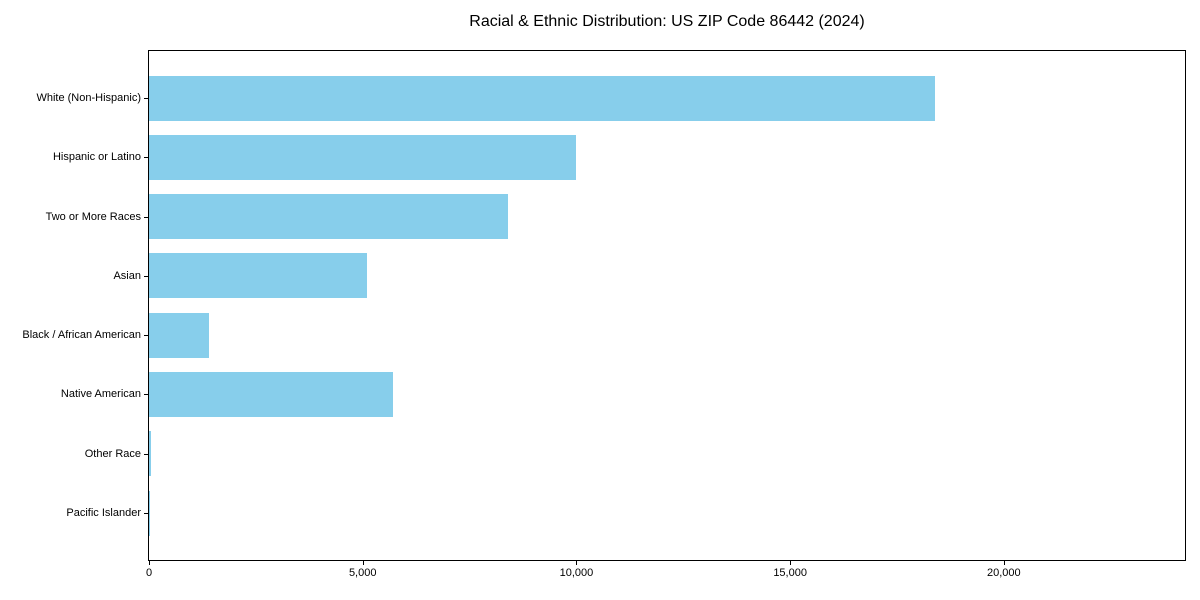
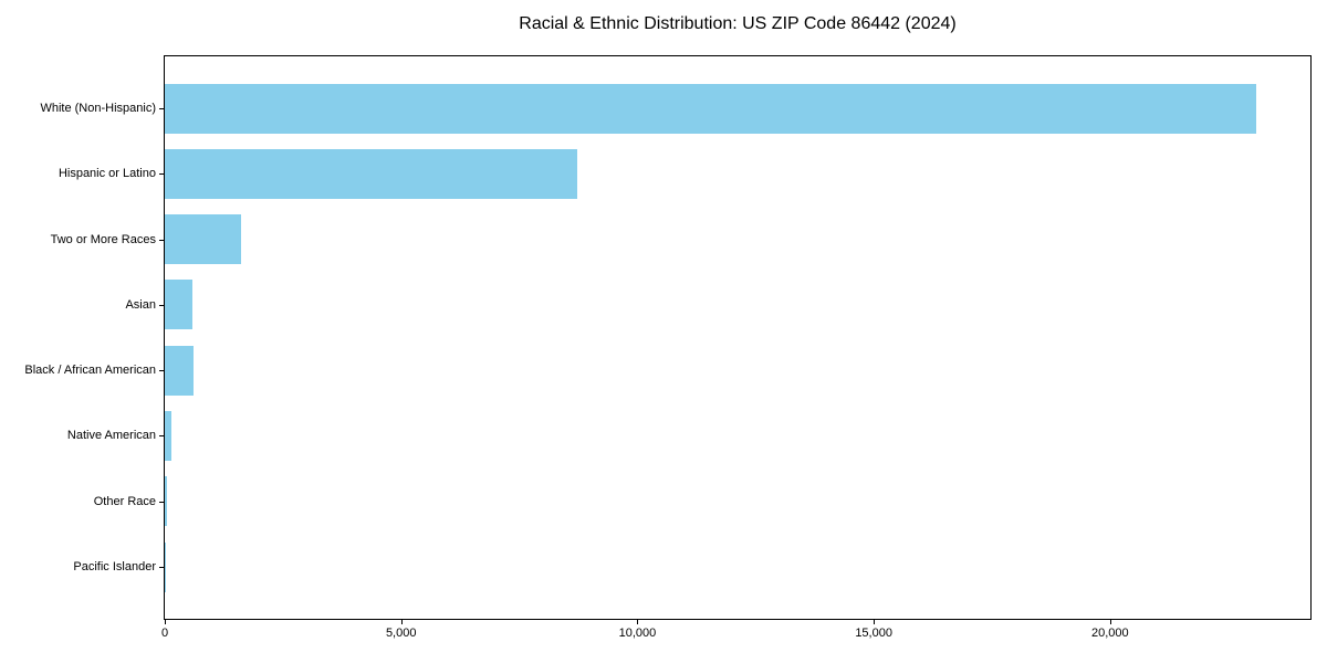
White (Non-Hispanic): 18400 -> 23100
Hispanic or Latino: 10000 -> 8700
Two or More Races: 8400 -> 1600
Asian: 5100 -> 600
Black / African American: 1400 -> 600
Native American: 5700 -> 100
